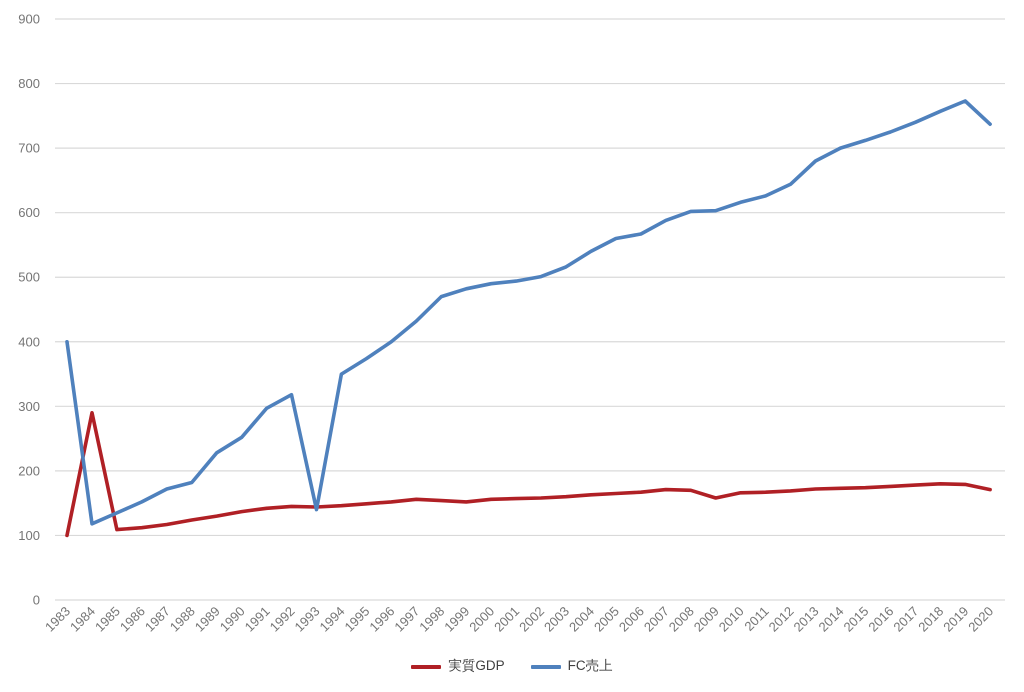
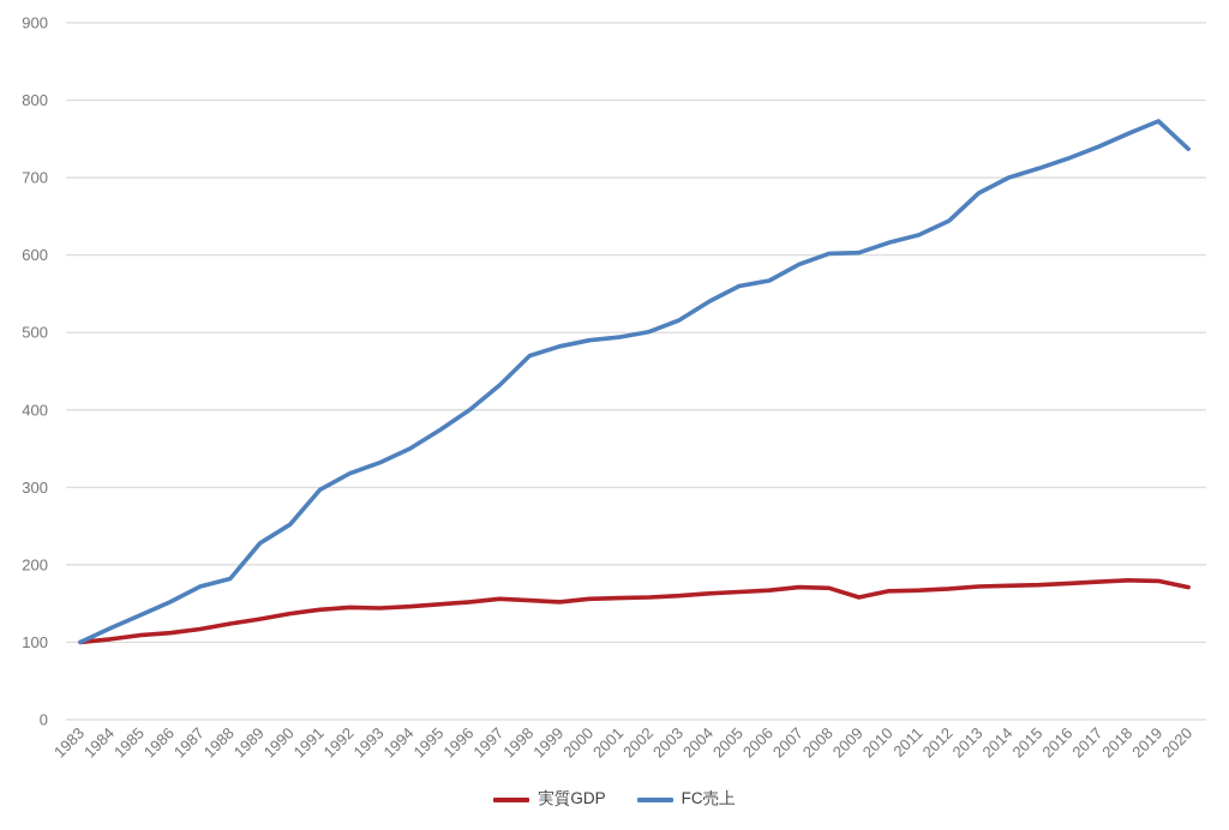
FC売上/1983: 400 -> 100
実質GDP/1984: 290 -> 100
FC売上/1993: 140 -> 330
